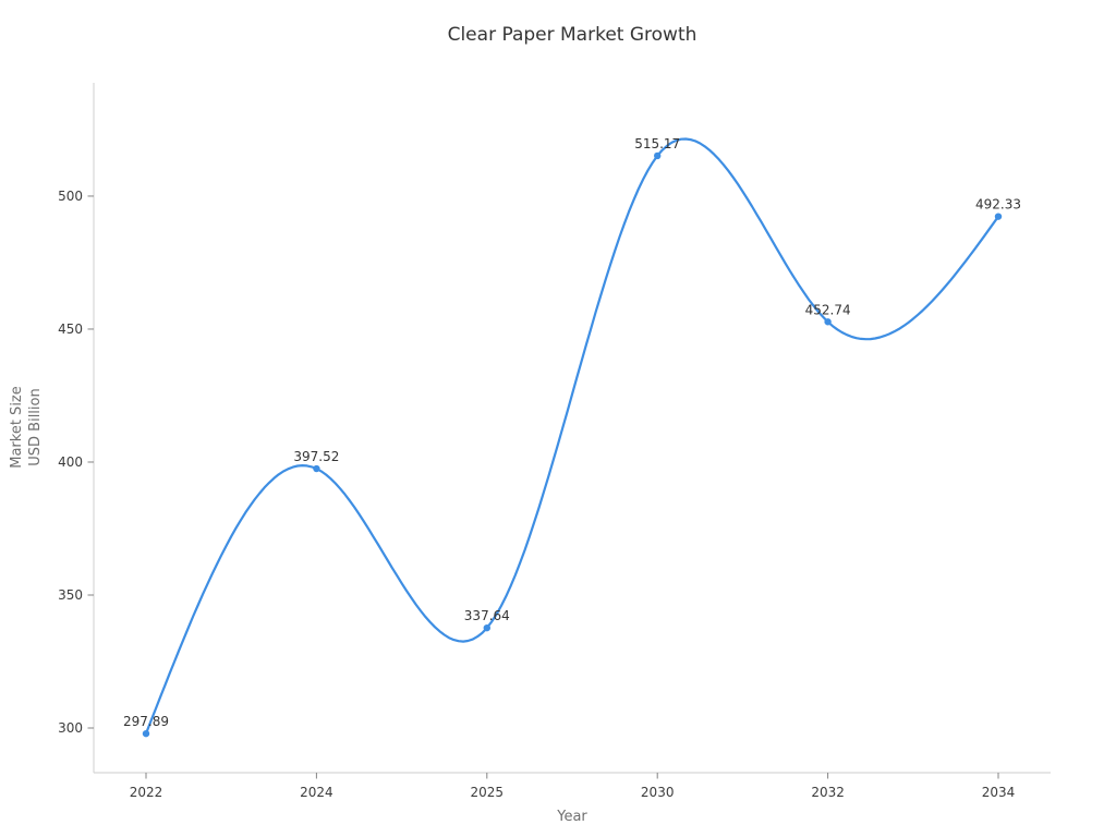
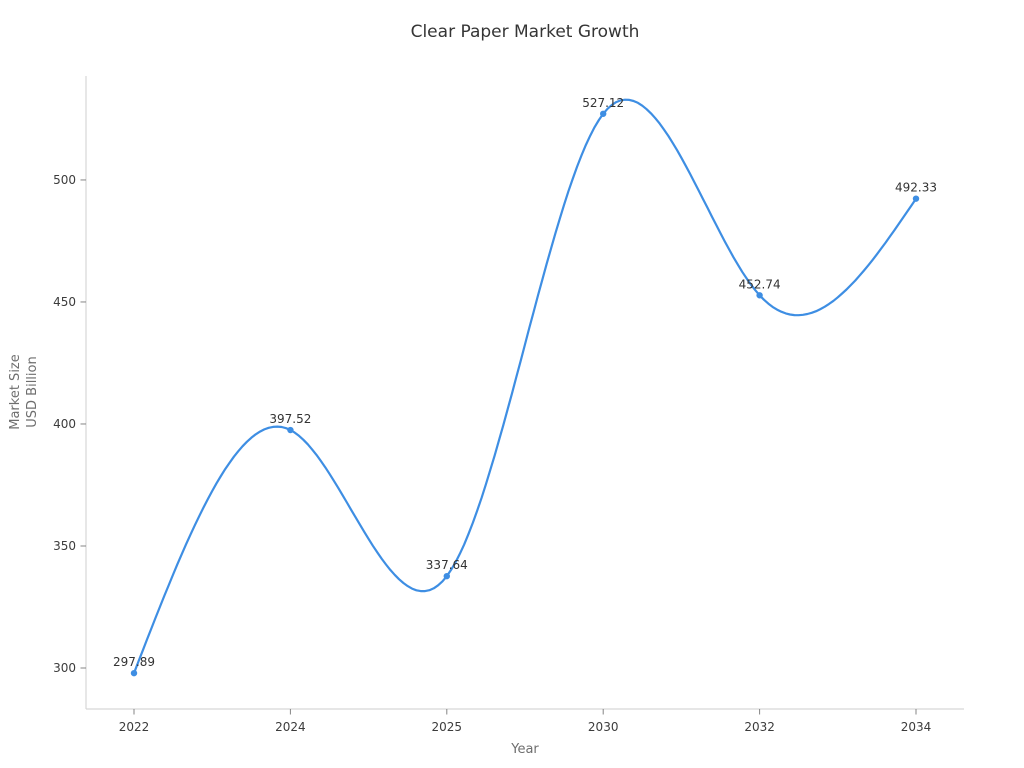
2030: 515.17 -> 527.12
